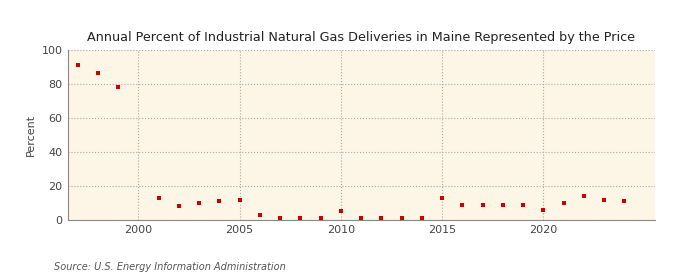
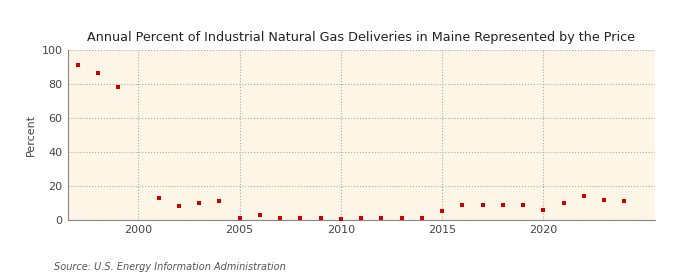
2005: 12 -> 1
2010: 5 -> 0
2015: 13 -> 5
